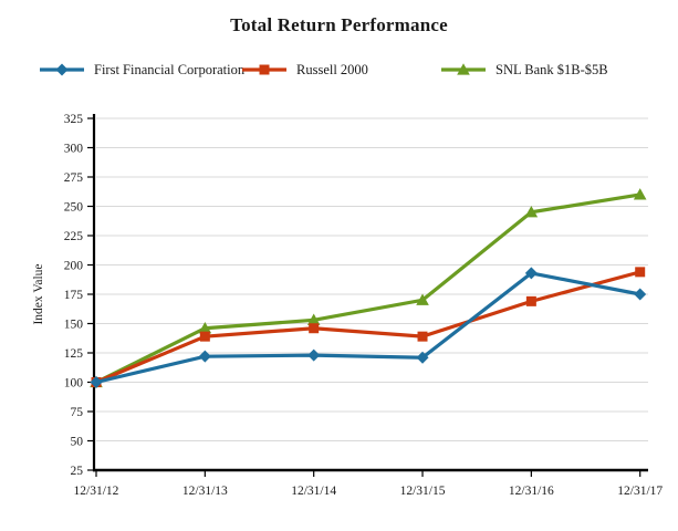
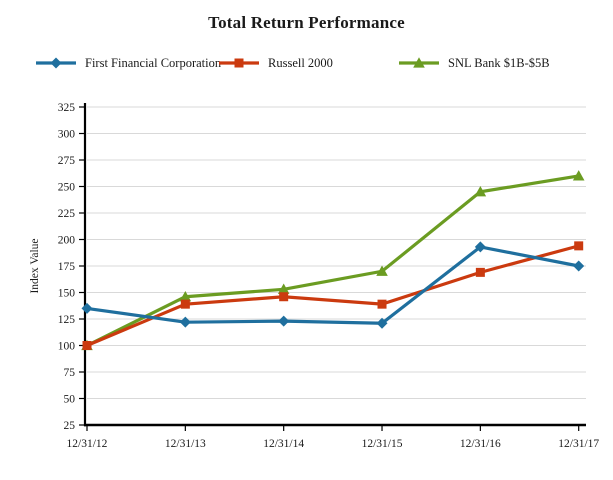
First Financial Corporation/12/31/12: 100 -> 135
